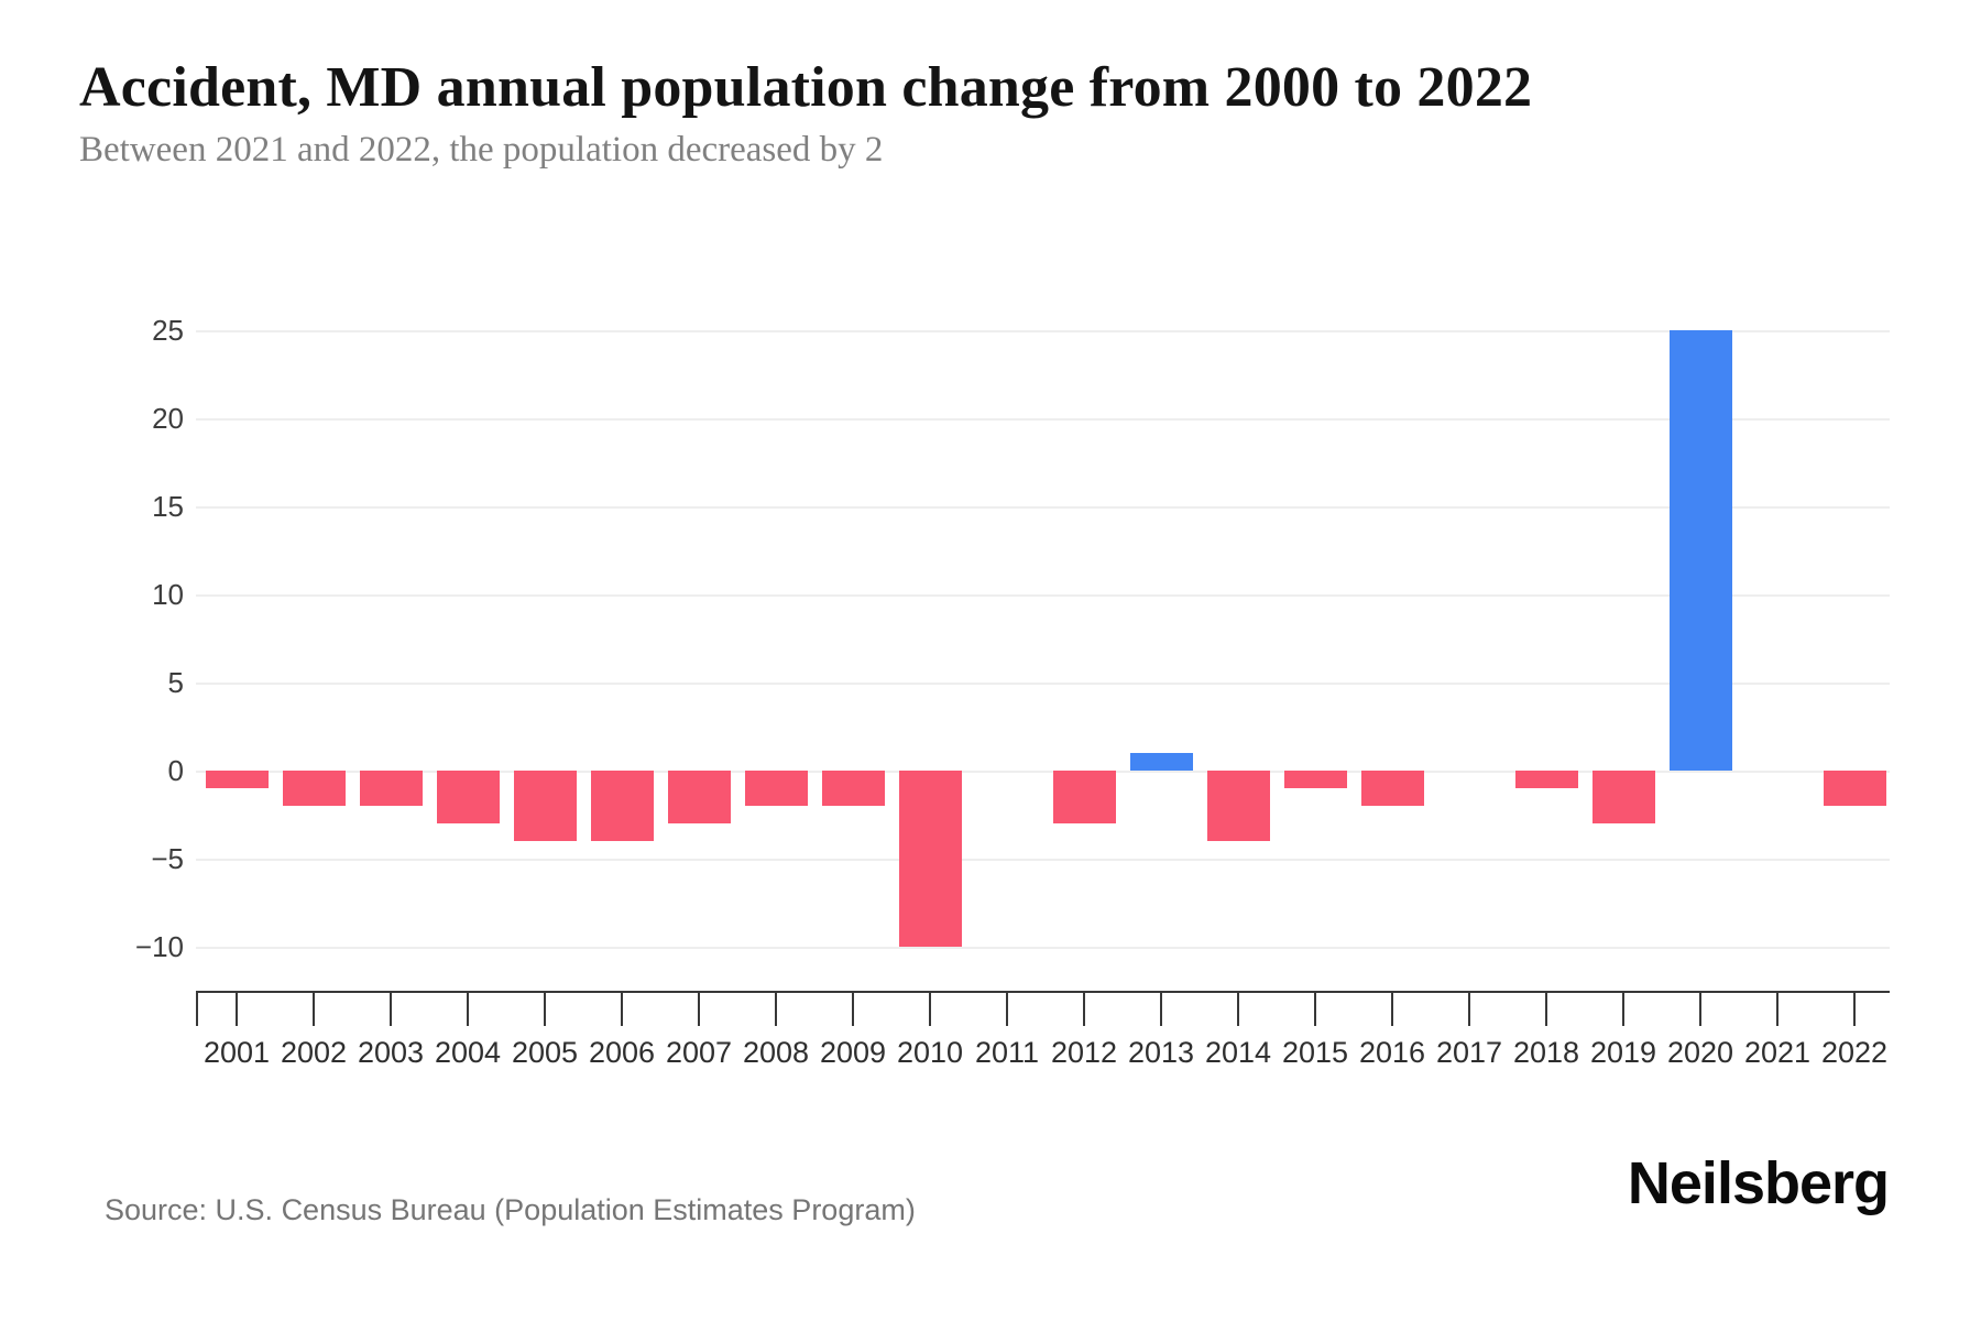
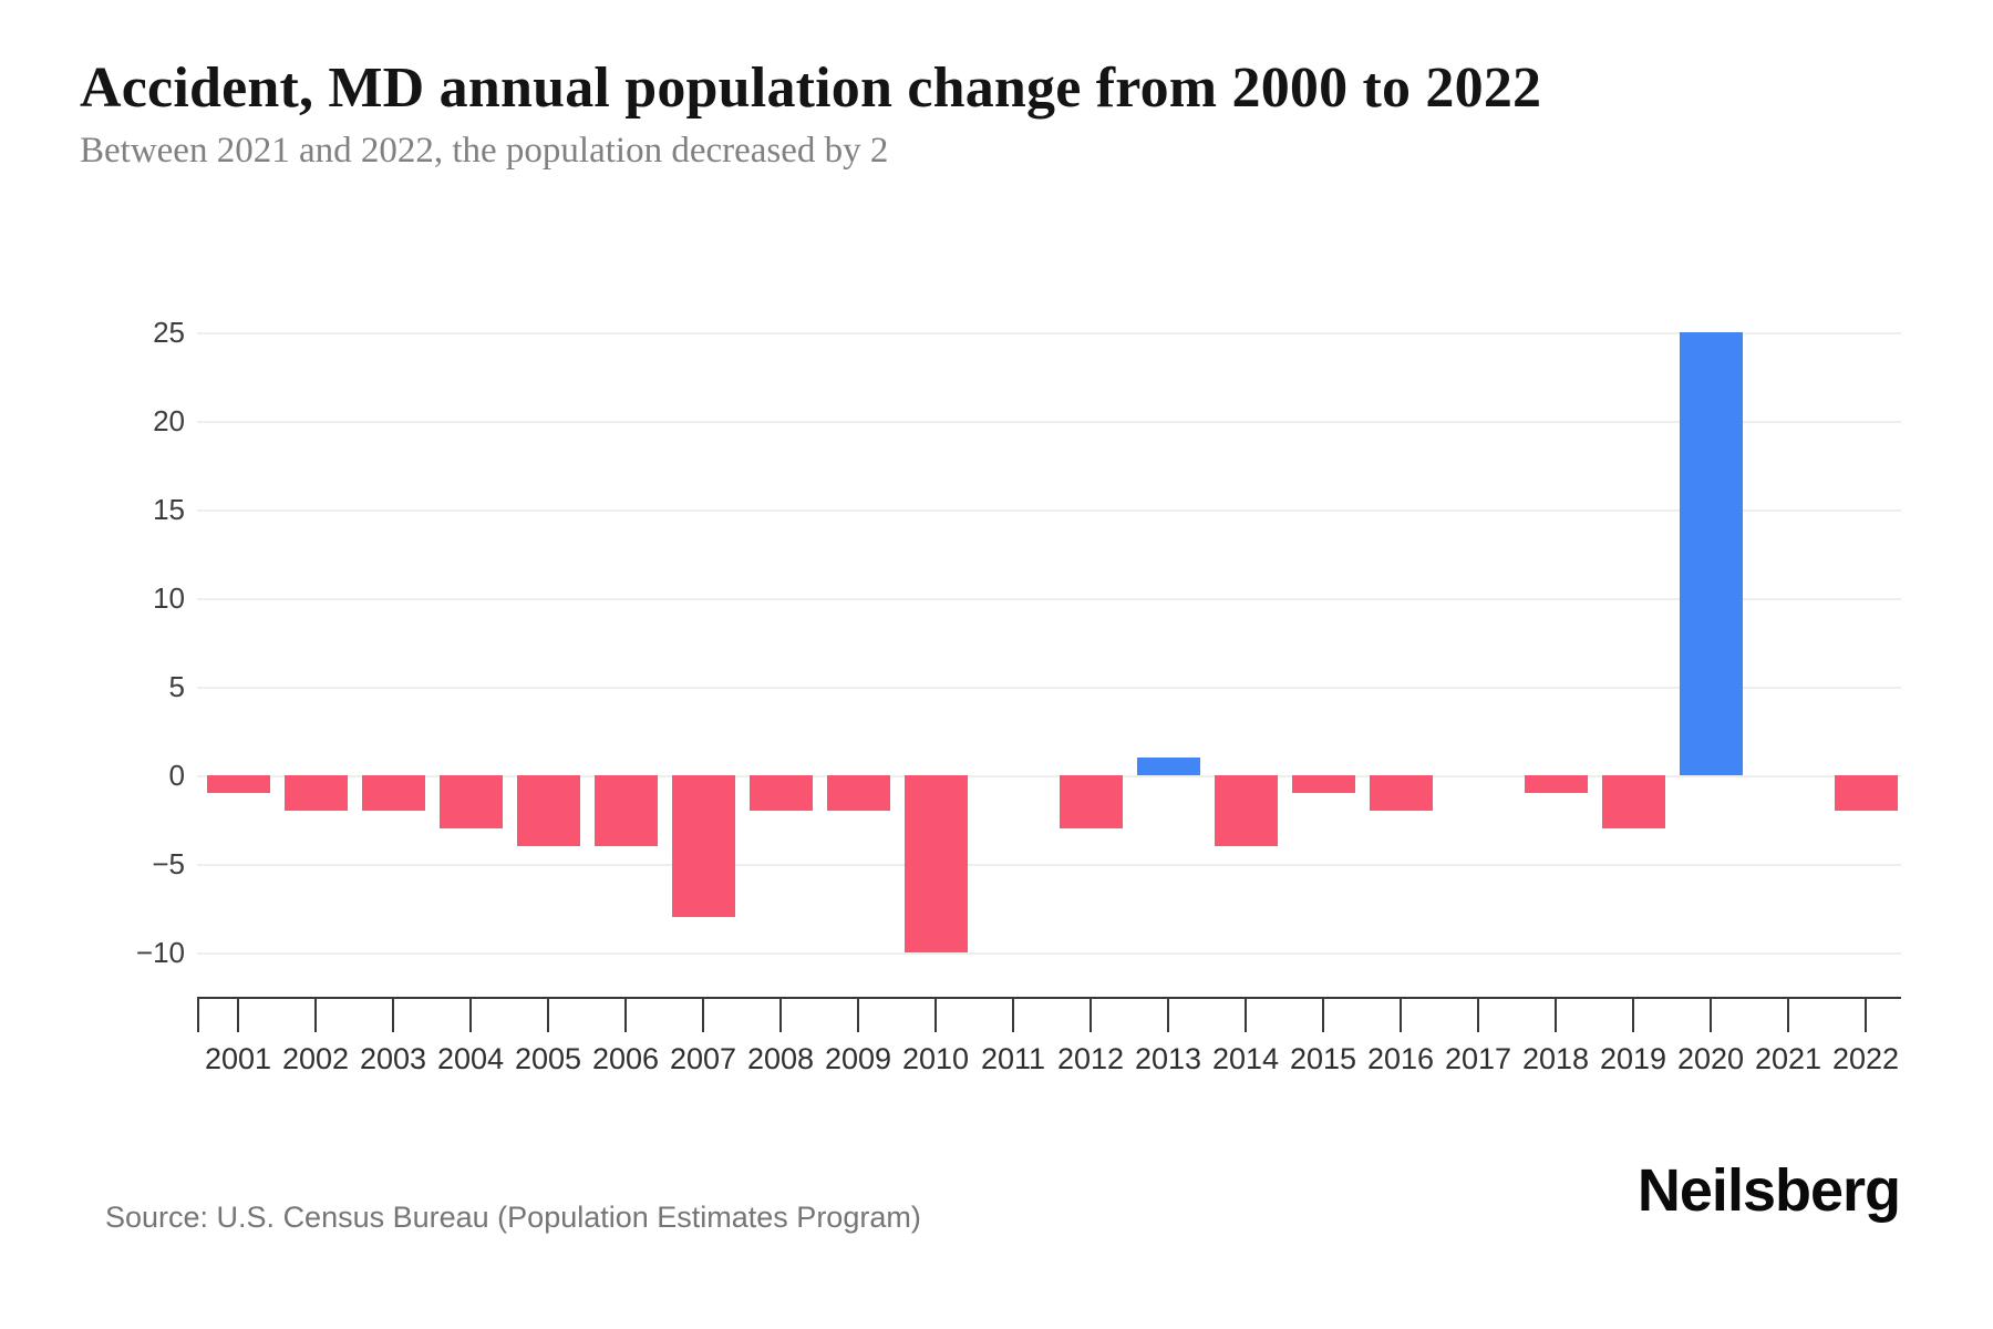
2007: -3 -> -8
